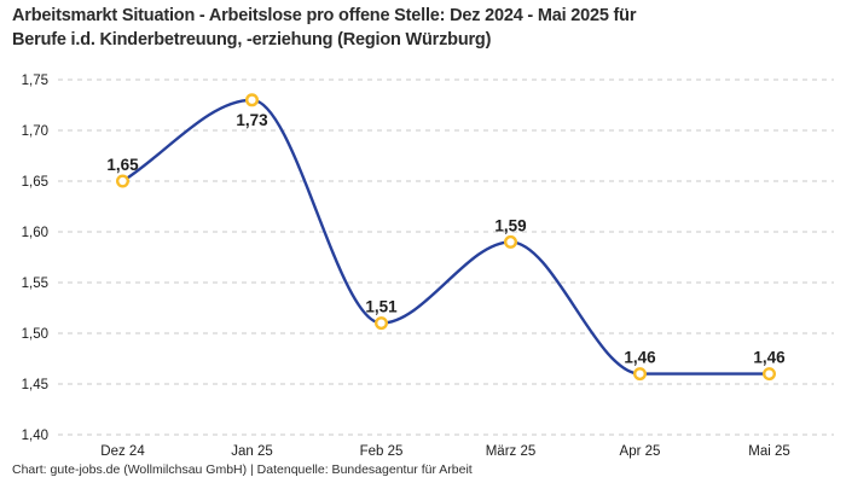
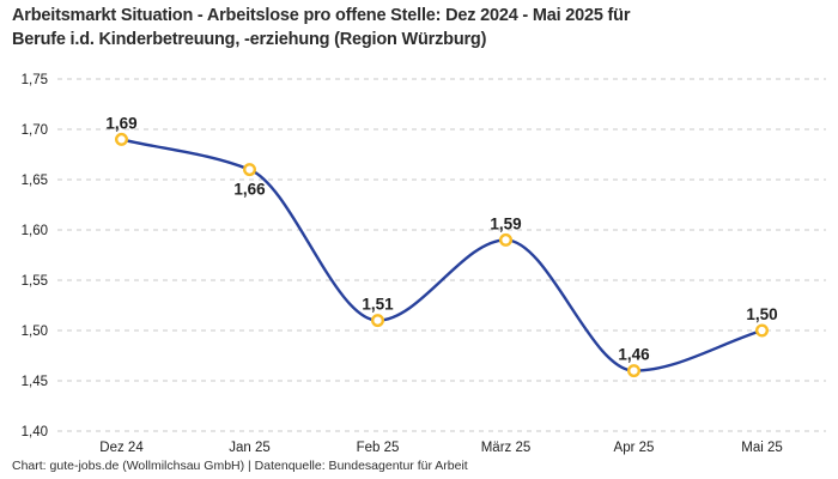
Dez 24: 1,65 -> 1,69
Jan 25: 1,73 -> 1,66
Mai 25: 1,46 -> 1,50
